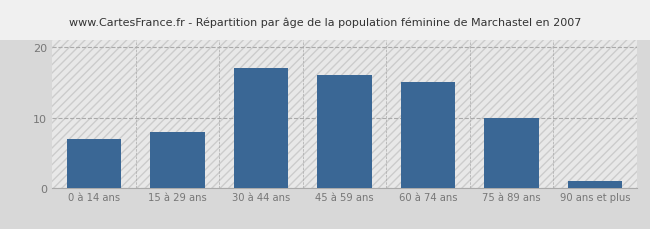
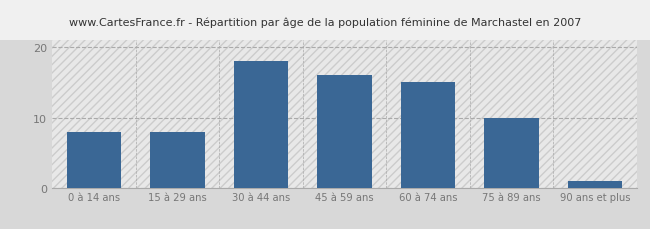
0 à 14 ans: 7 -> 8
30 à 44 ans: 17 -> 18
